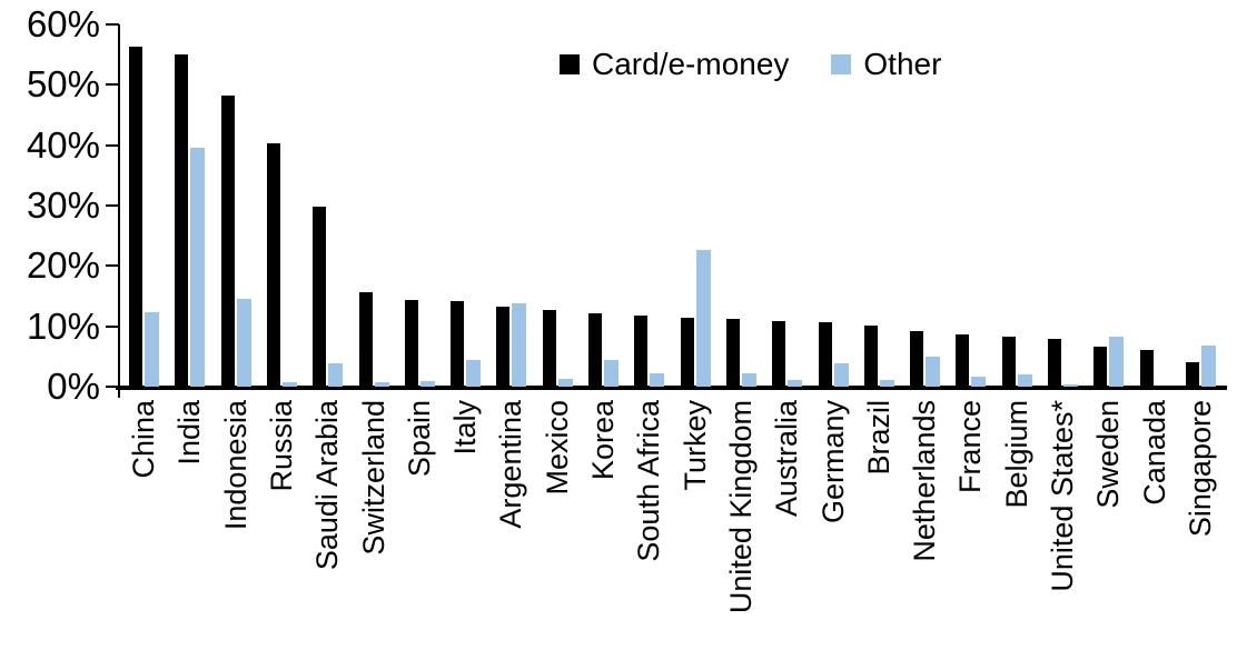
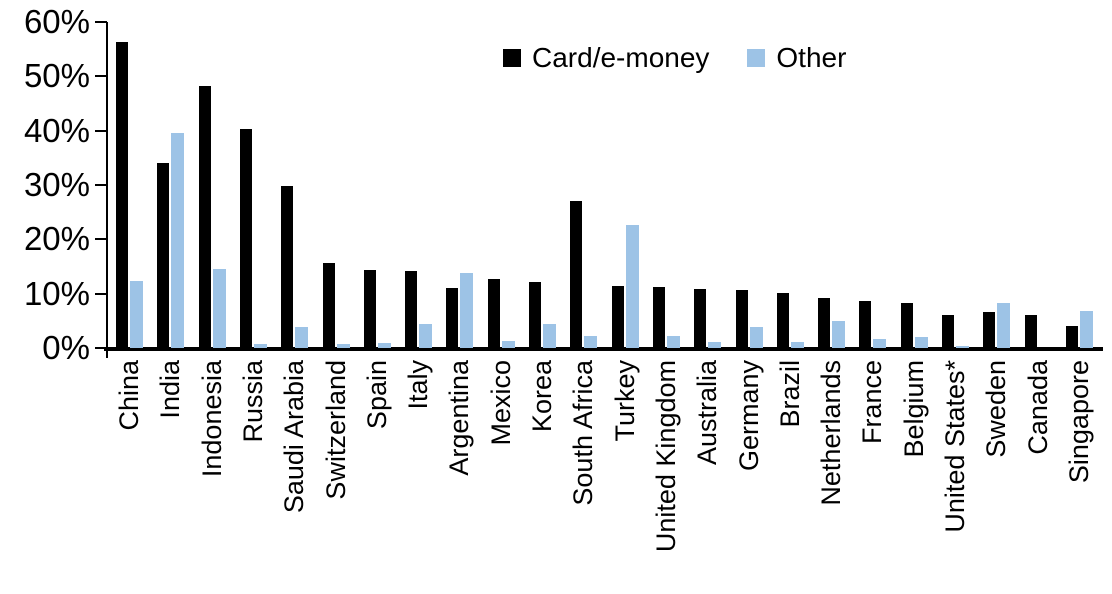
Card/e-money/India: 55% -> 34%
Card/e-money/Argentina: 13% -> 11%
Card/e-money/South Africa: 12% -> 27%
Card/e-money/United States*: 8% -> 6%
